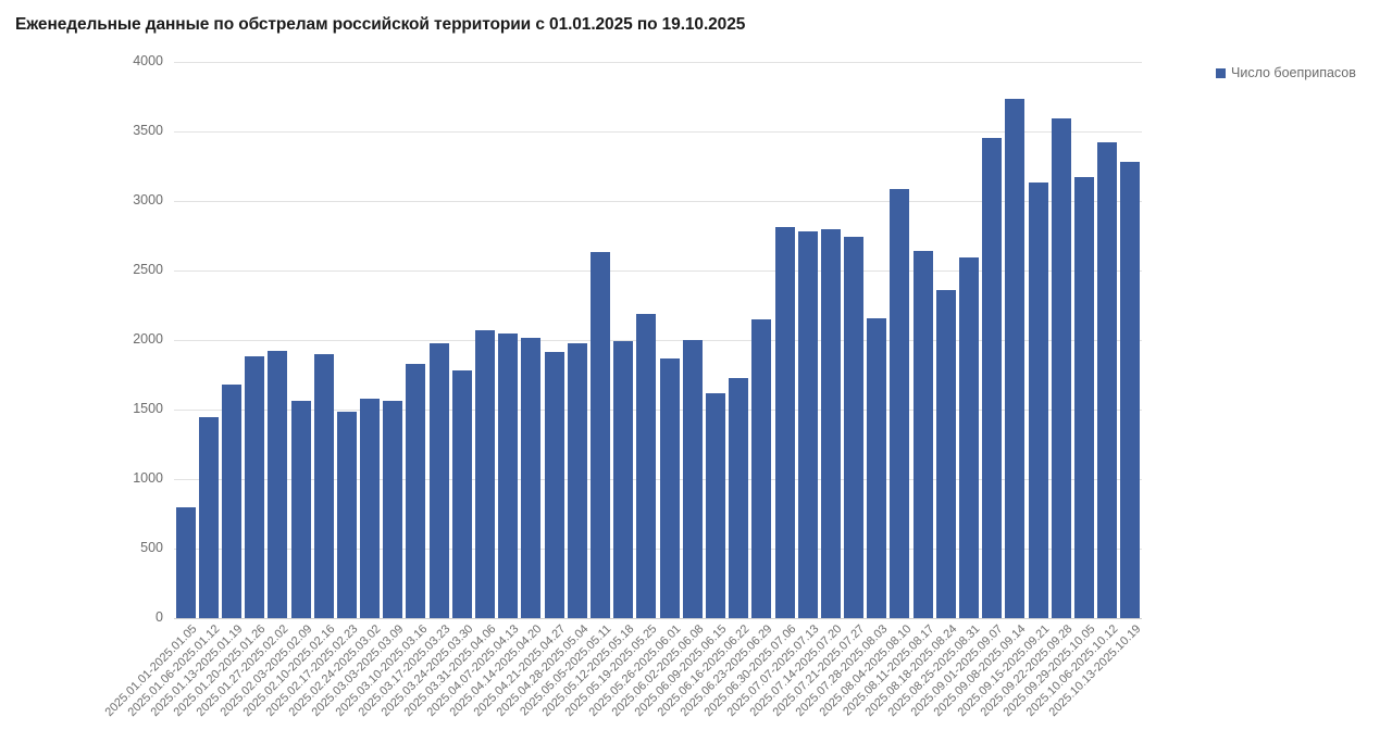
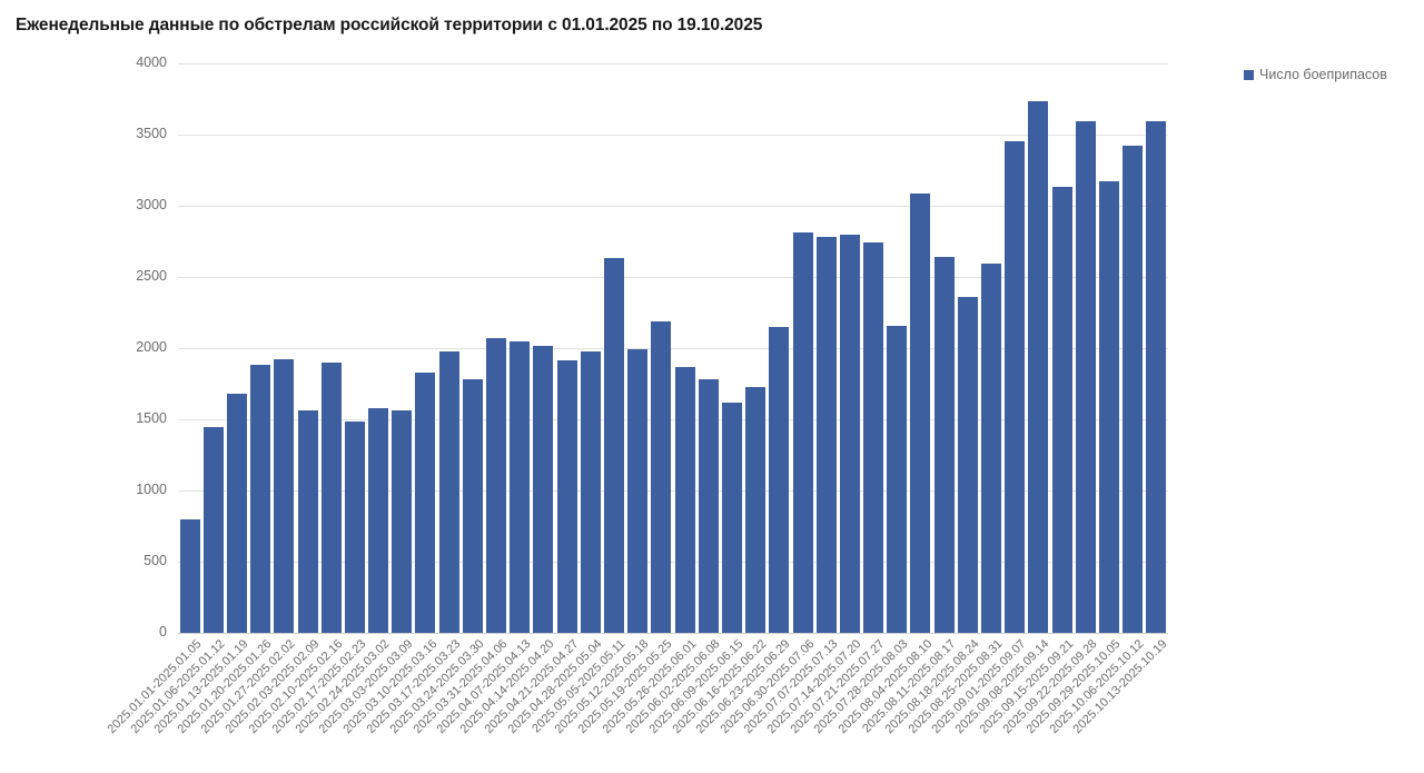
2025.06.02-2025.06.08: 2000 -> 1780
2025.10.13-2025.10.19: 3280 -> 3600
